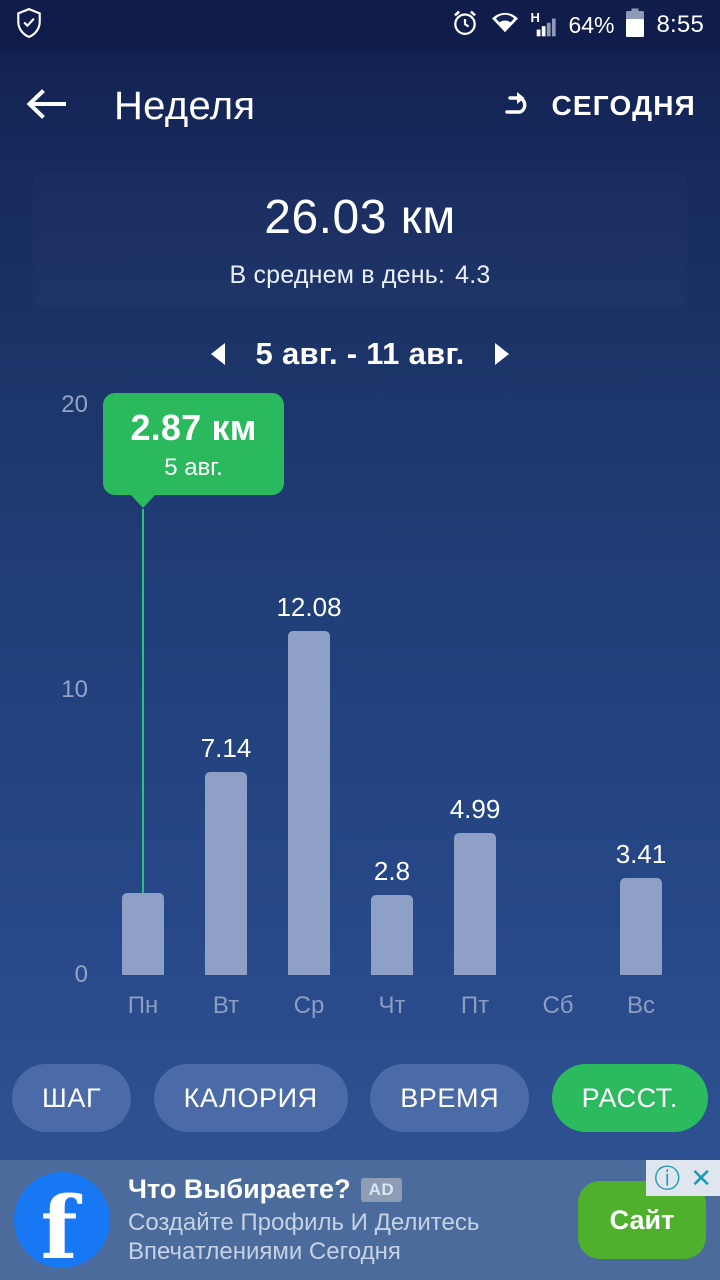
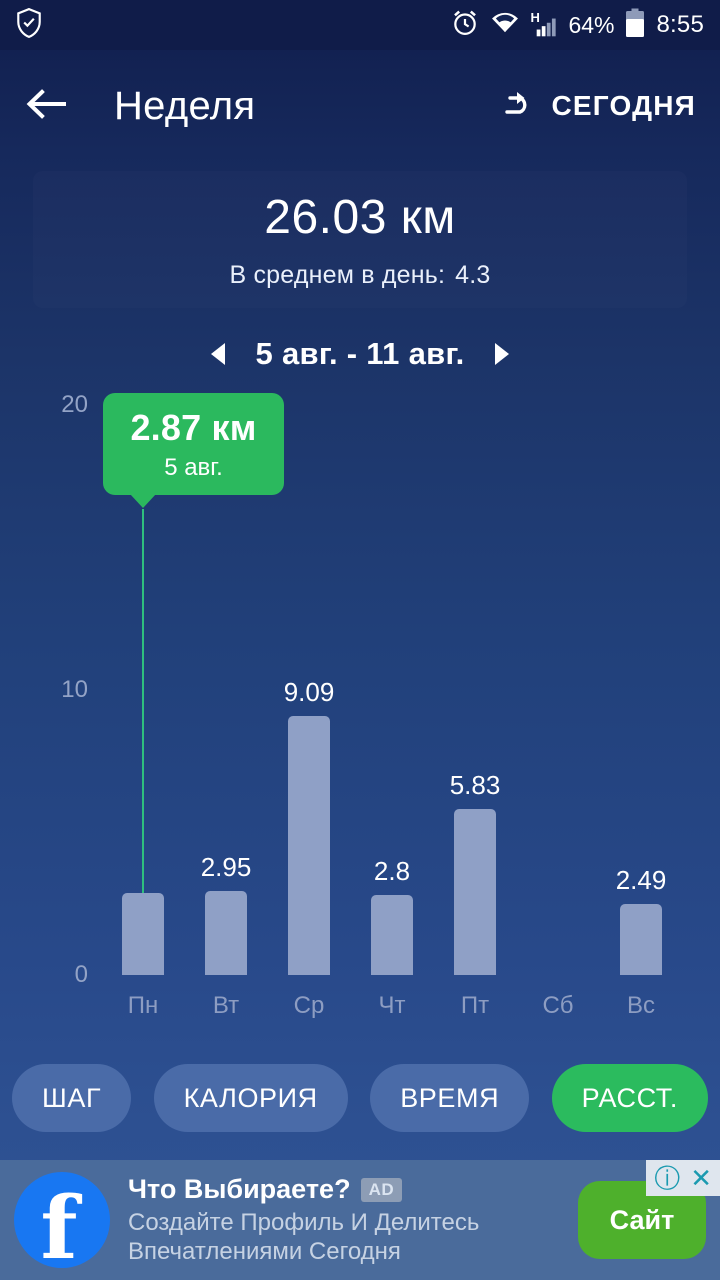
Вт: 7.14 -> 2.95
Ср: 12.08 -> 9.09
Пт: 4.99 -> 5.83
Вс: 3.41 -> 2.49
